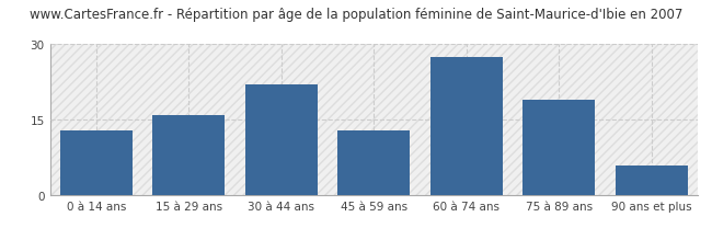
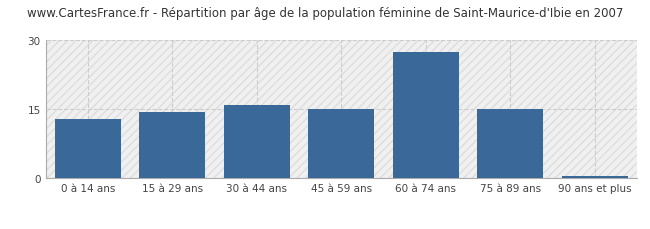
15 à 29 ans: 16.0 -> 14.5
30 à 44 ans: 22.0 -> 16.0
45 à 59 ans: 13.0 -> 15.0
75 à 89 ans: 19.0 -> 15.0
90 ans et plus: 6.0 -> 0.5
